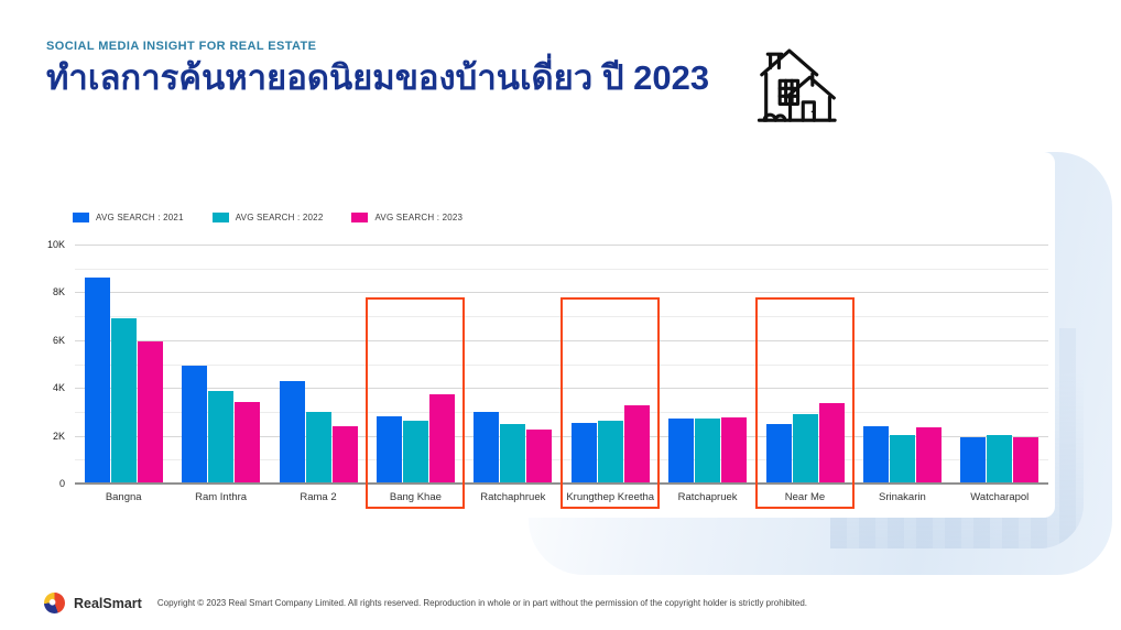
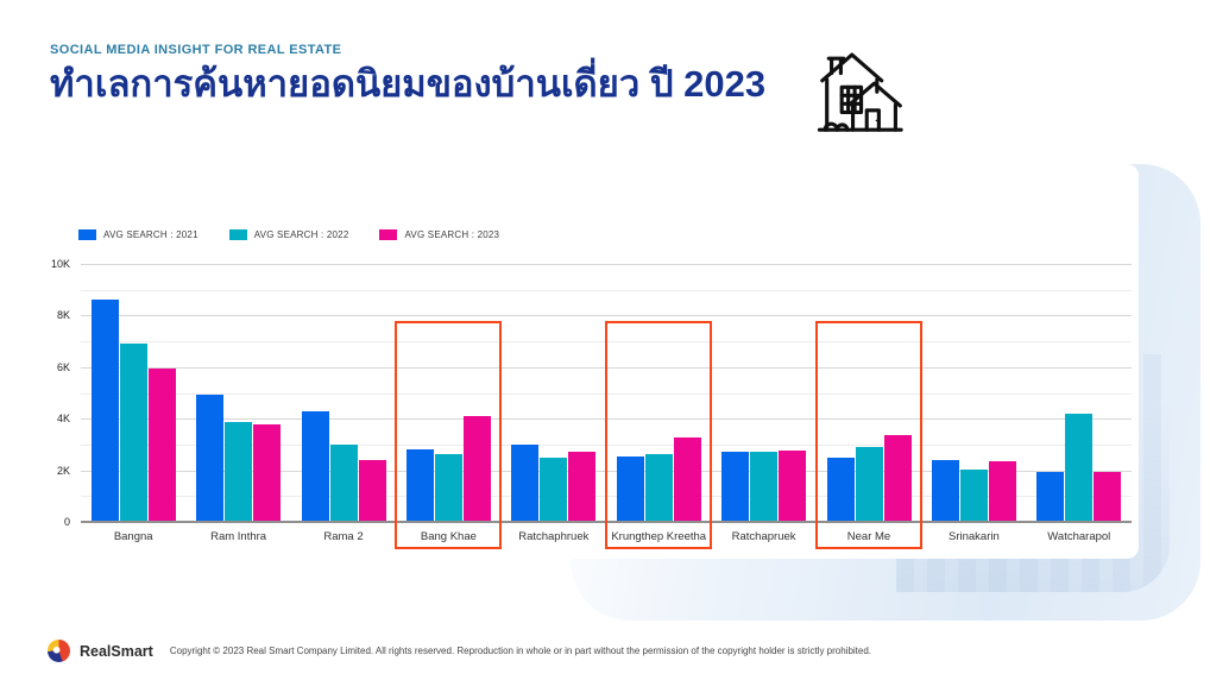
AVG SEARCH : 2023/Ram Inthra: 3.4K -> 3.8K
AVG SEARCH : 2023/Bang Khae: 3.8K -> 4.1K
AVG SEARCH : 2023/Ratchaphruek: 2.2K -> 2.7K
AVG SEARCH : 2022/Watcharapol: 2.0K -> 4.2K
